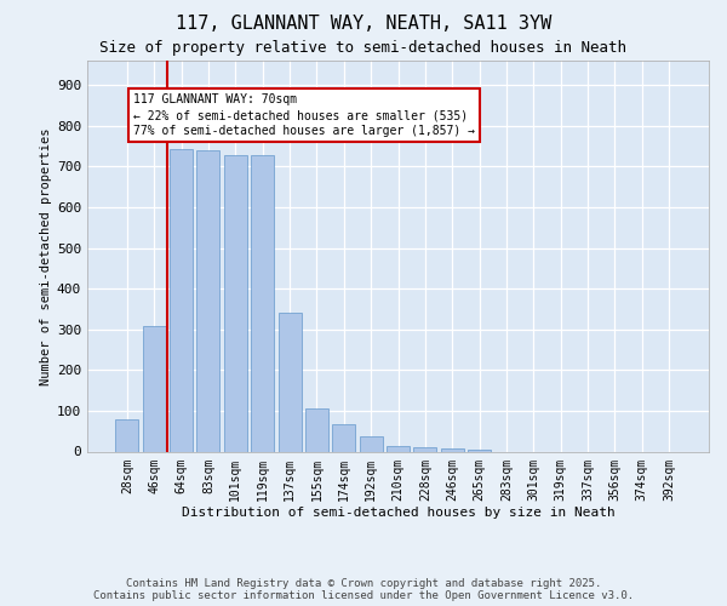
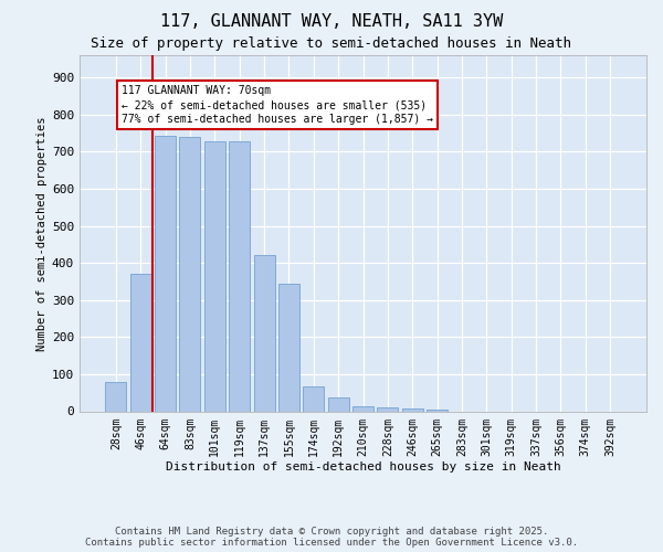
46sqm: 308 -> 370
137sqm: 342 -> 420
155sqm: 105 -> 345
